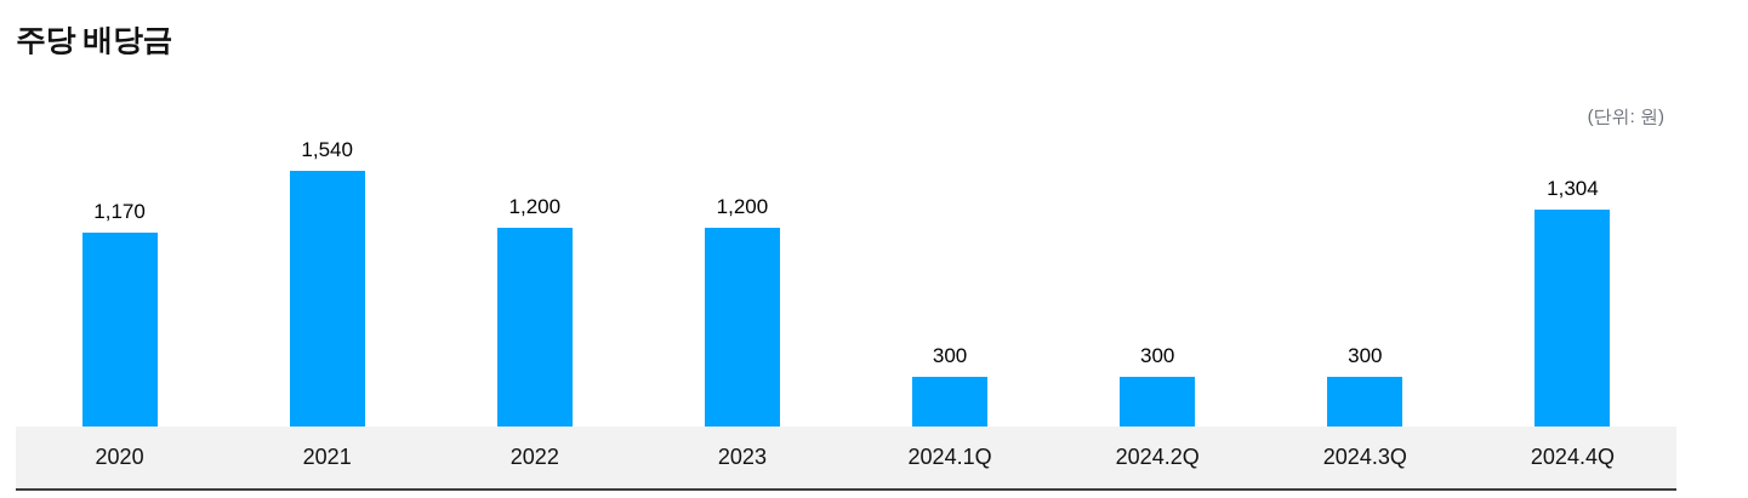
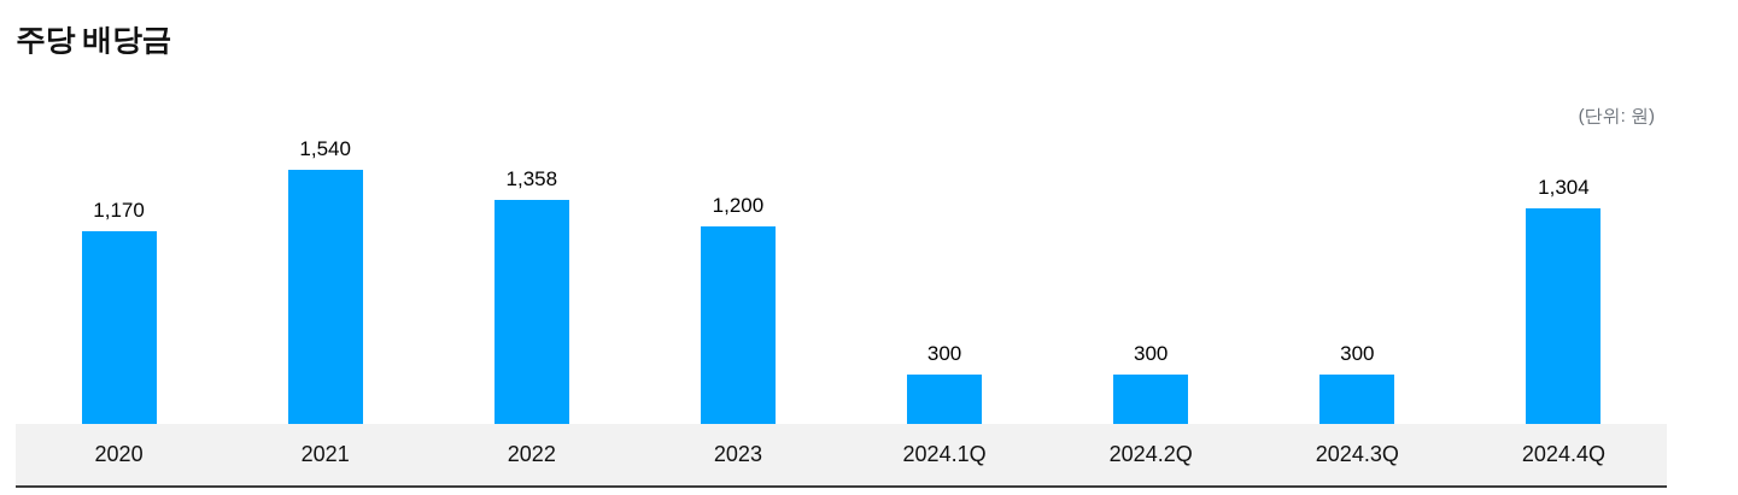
2022: 1,200 -> 1,358
